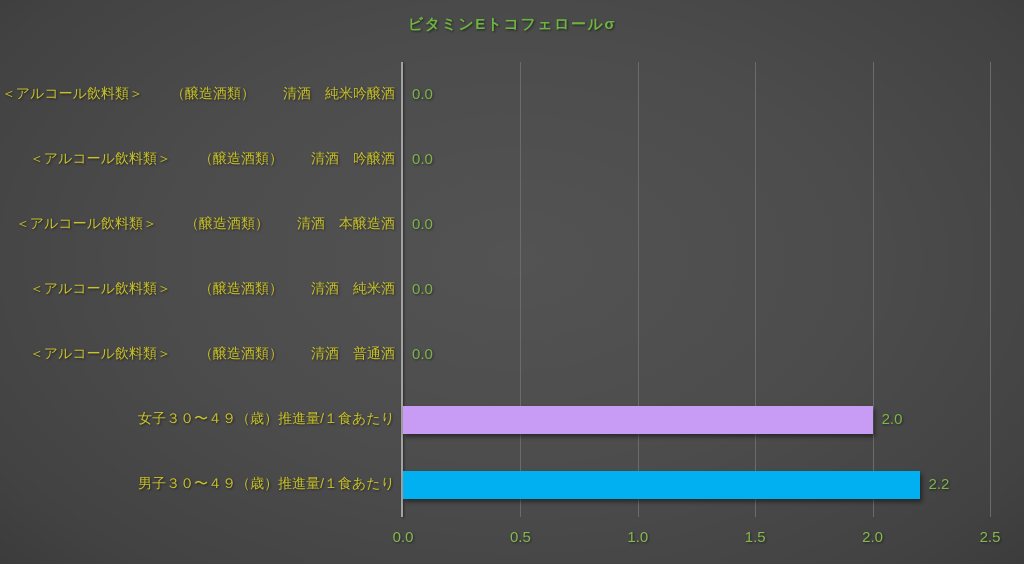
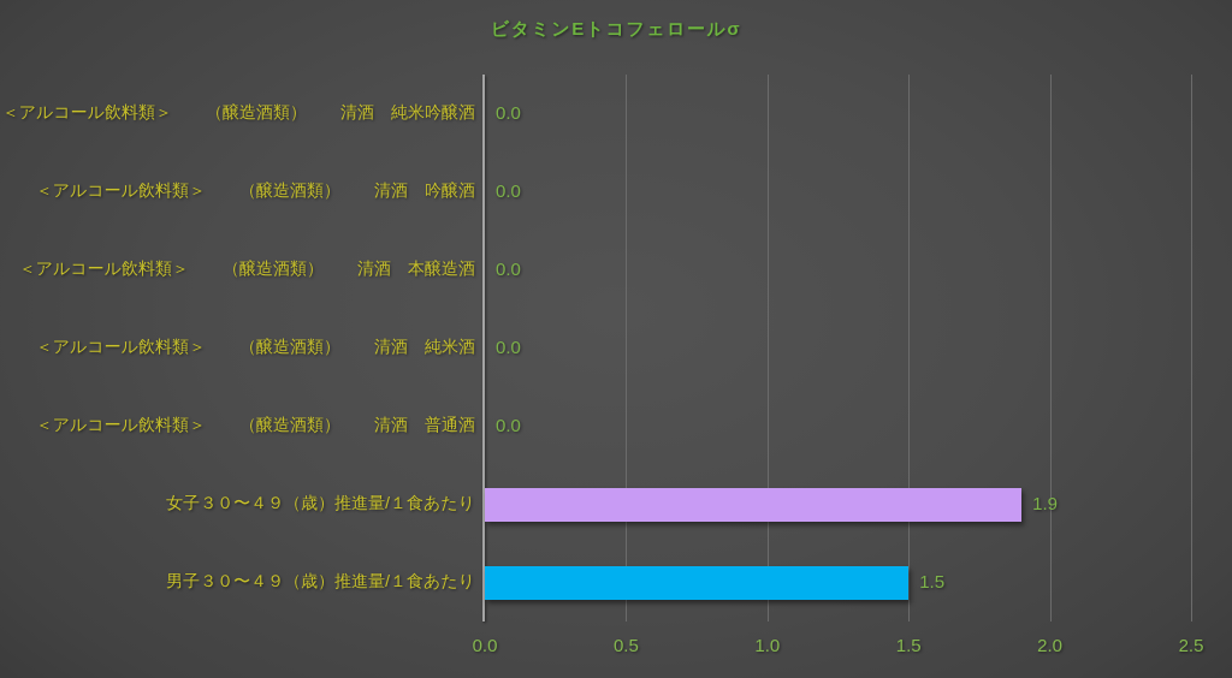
女子３０〜４９（歳）推進量/１食あたり: 2.0 -> 1.9
男子３０〜４９（歳）推進量/１食あたり: 2.2 -> 1.5
